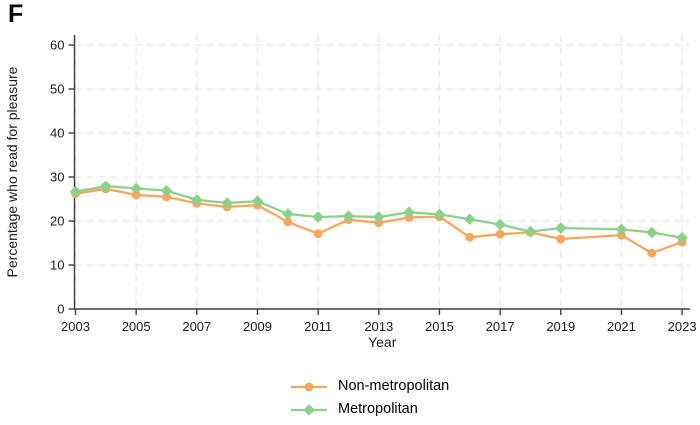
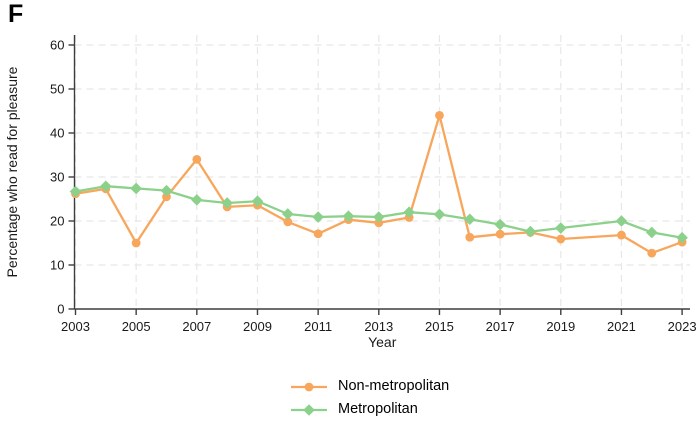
Non-metropolitan/2005: 26 -> 15
Non-metropolitan/2007: 24 -> 34
Non-metropolitan/2015: 21 -> 44
Metropolitan/2021: 18 -> 20
